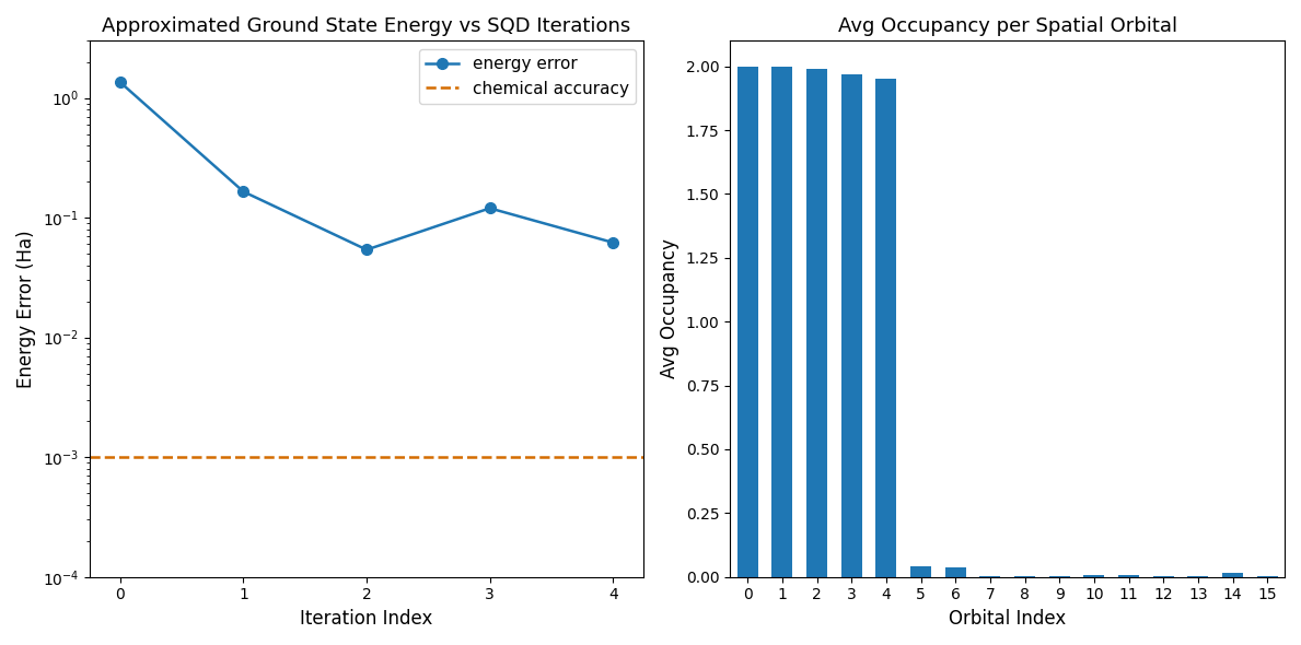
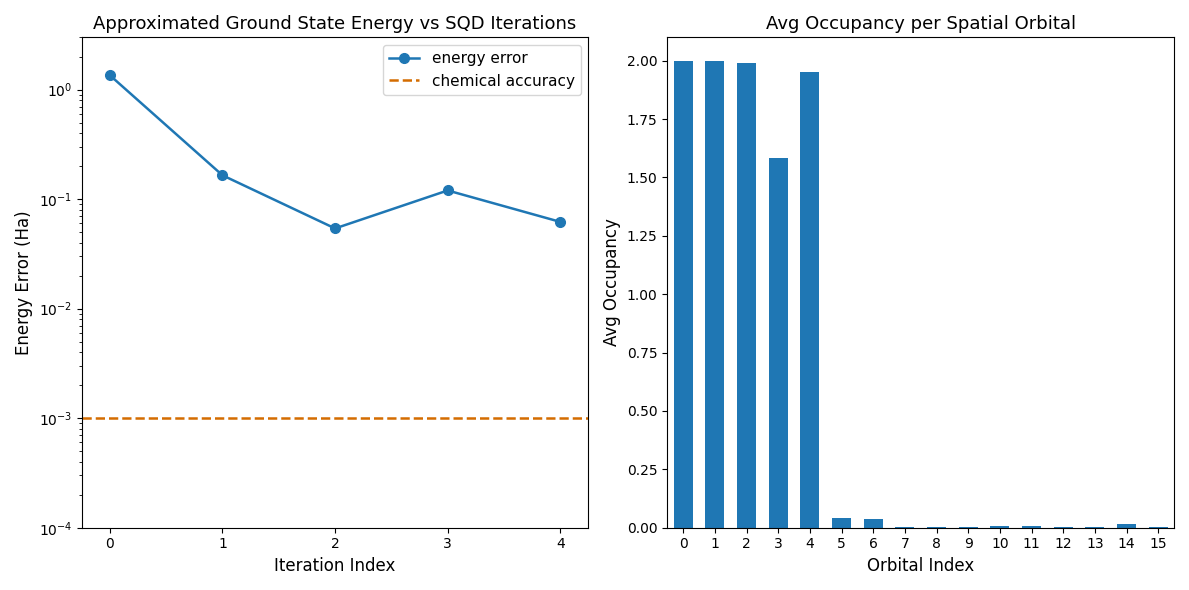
Avg Occupancy per Spatial Orbital/3: 1.970 -> 1.585
